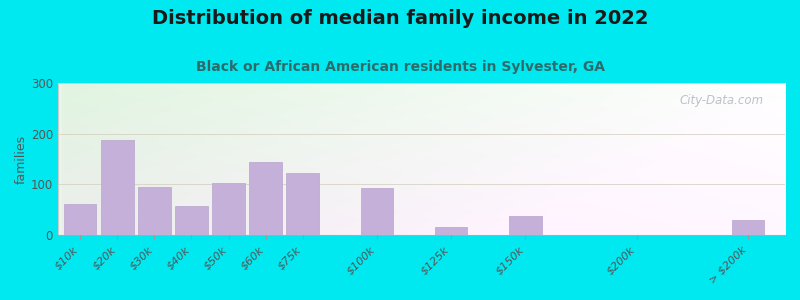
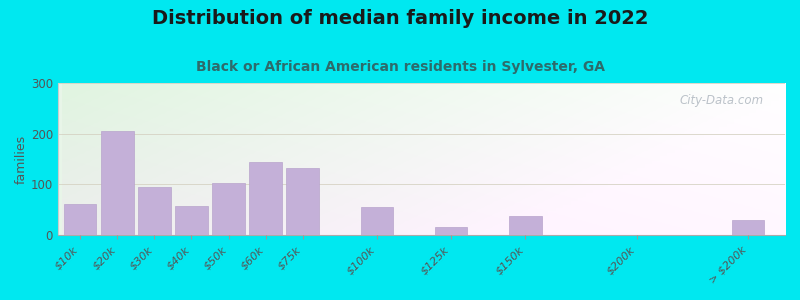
$20k: 188 -> 205
$75k: 122 -> 132
$100k: 92 -> 55
